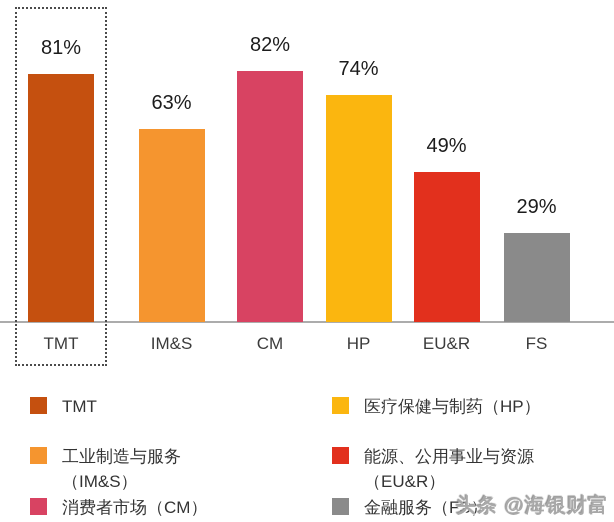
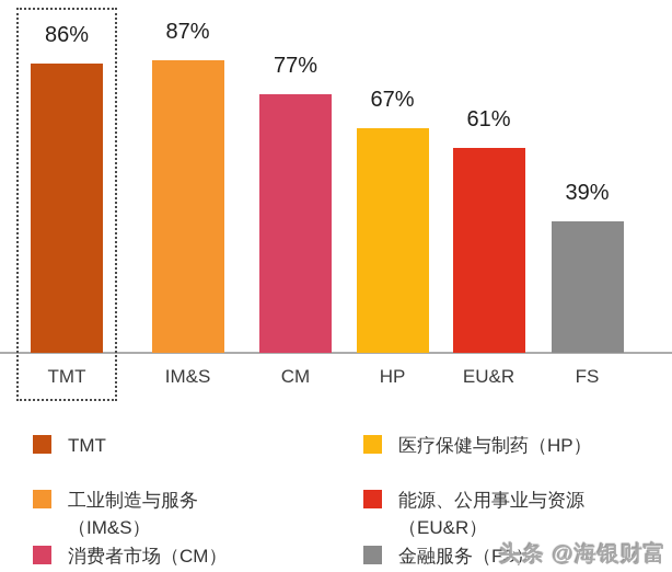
TMT: 81% -> 86%
IM&S: 63% -> 87%
CM: 82% -> 77%
HP: 74% -> 67%
EU&R: 49% -> 61%
FS: 29% -> 39%
